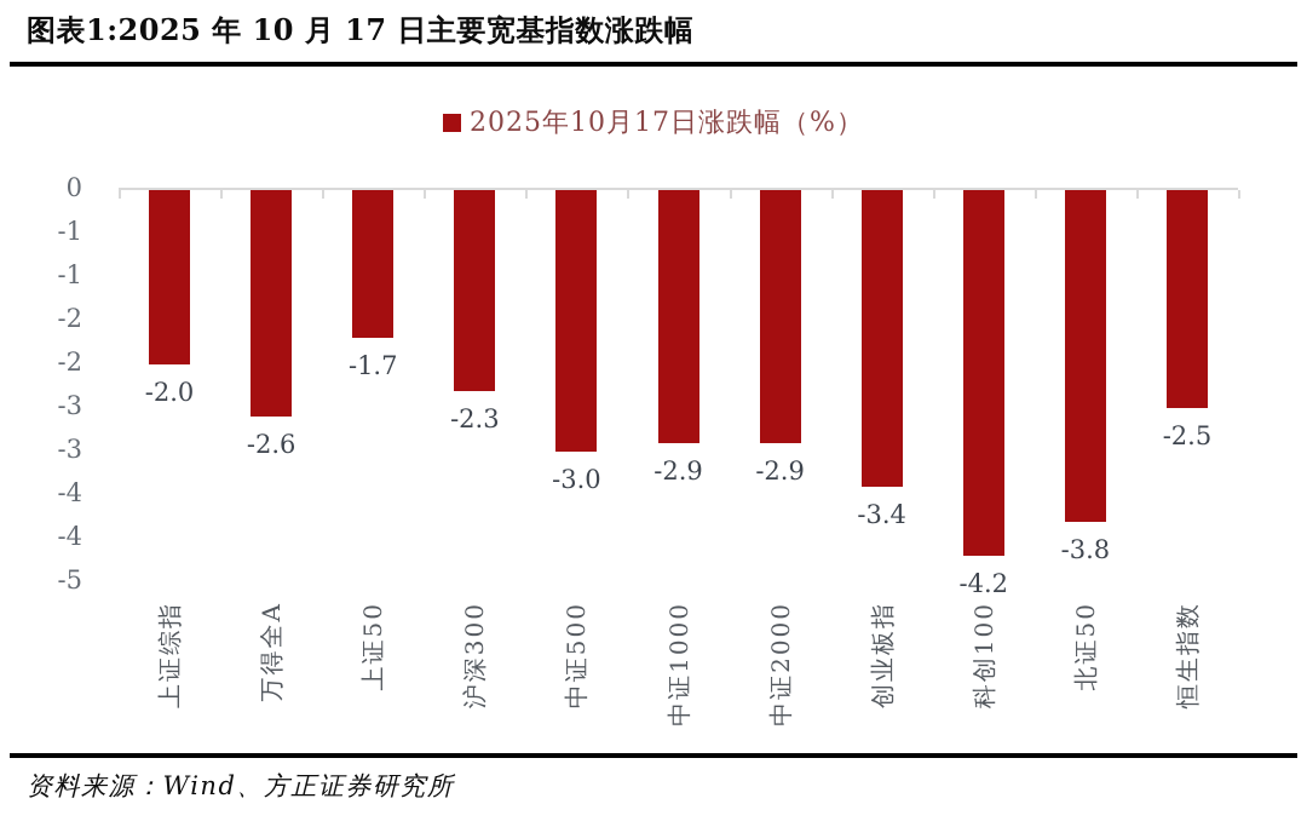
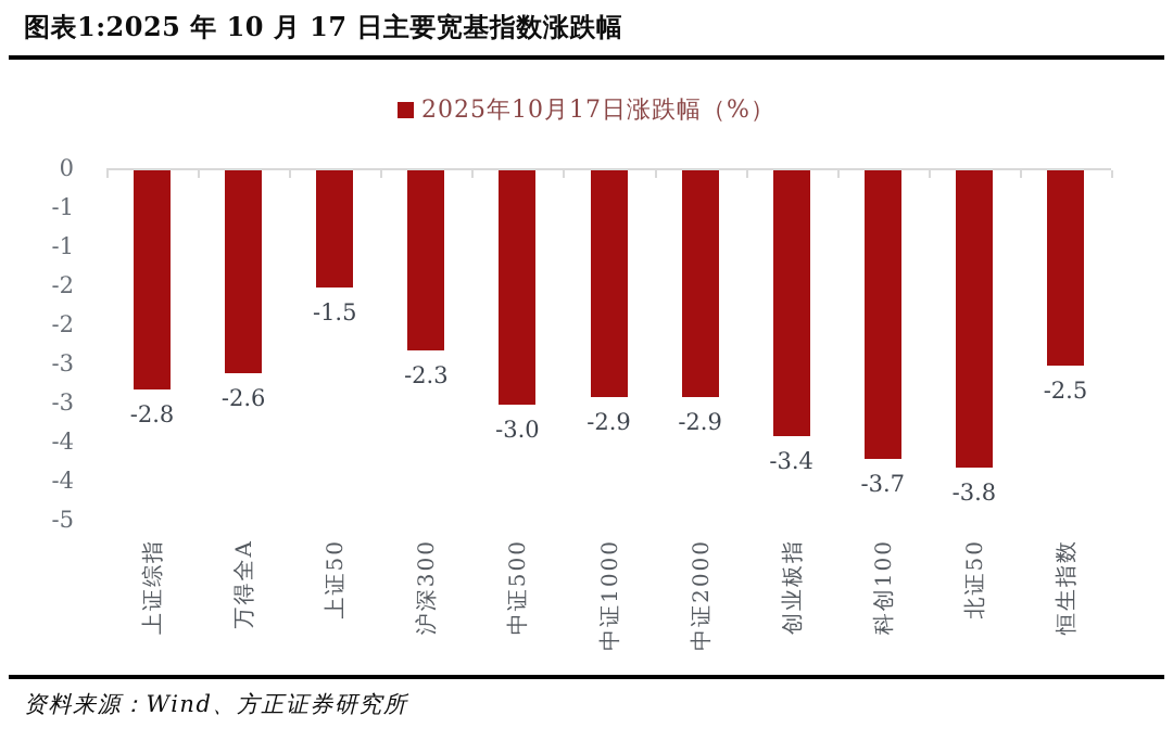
上证综指: -2.0 -> -2.8
上证50: -1.7 -> -1.5
科创100: -4.2 -> -3.7
